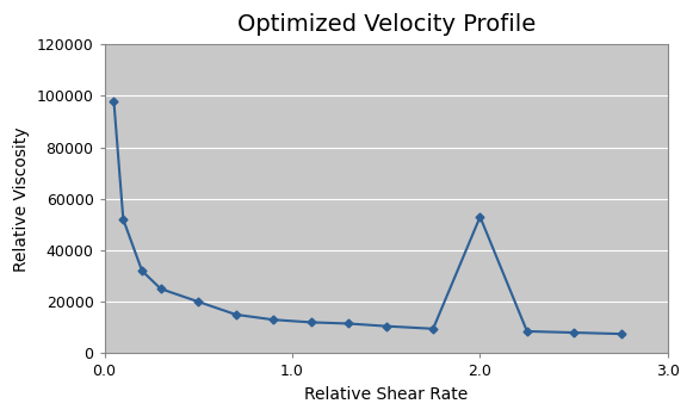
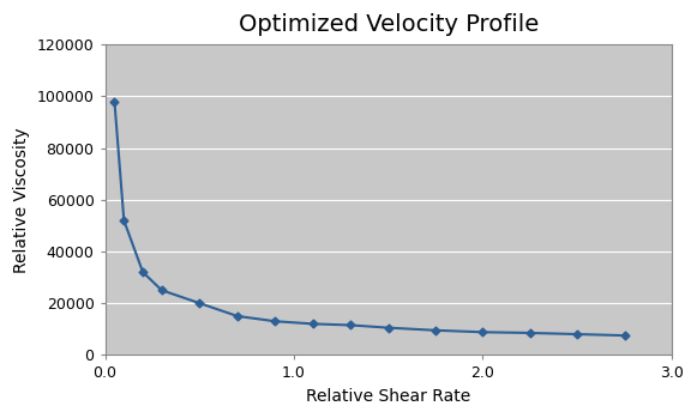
2.0: 53000 -> 8800
